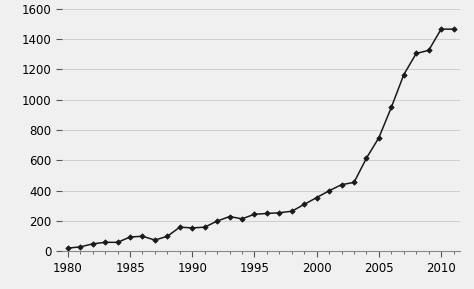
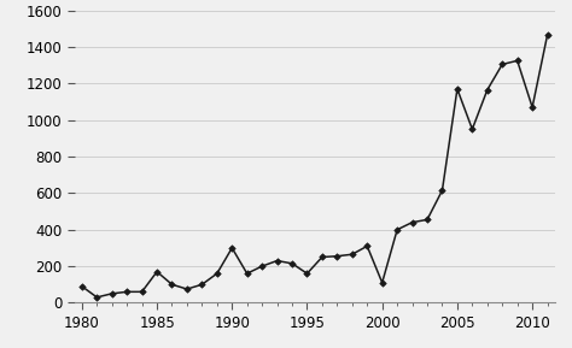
1980: 20 -> 90
1985: 100 -> 170
1990: 160 -> 300
1995: 240 -> 160
2000: 360 -> 110
2005: 750 -> 1170
2010: 1460 -> 1070
